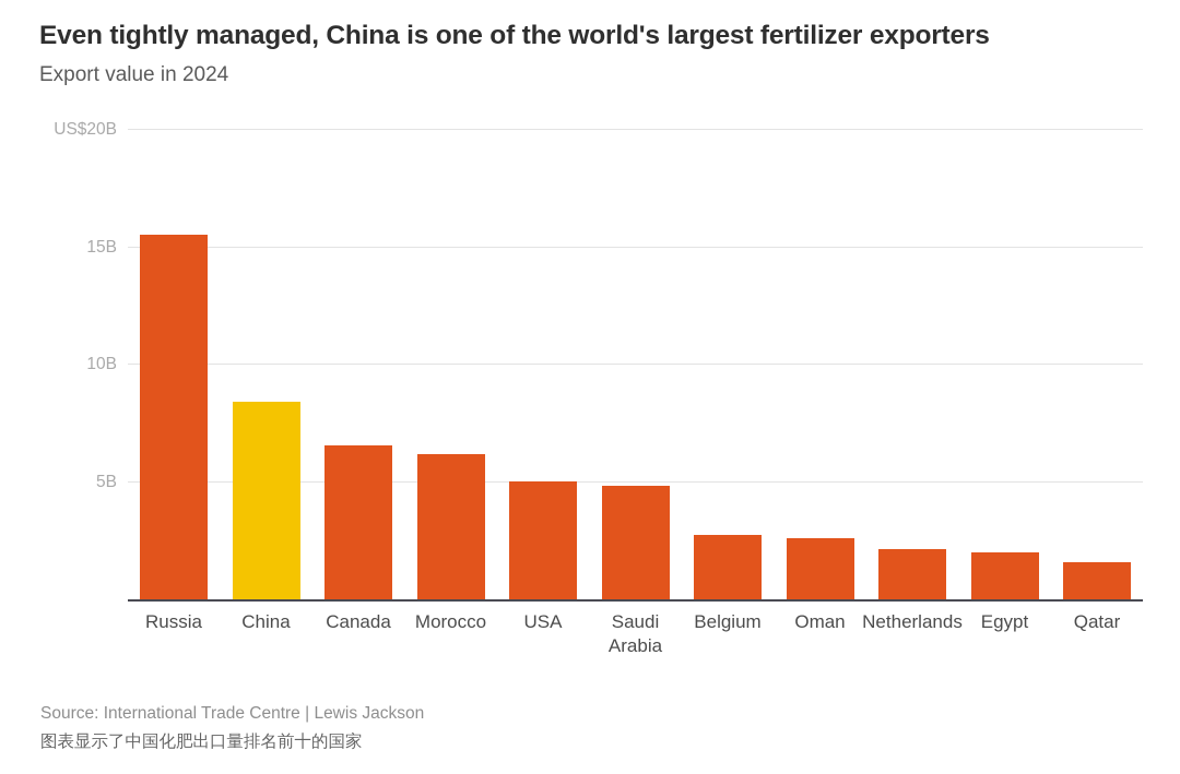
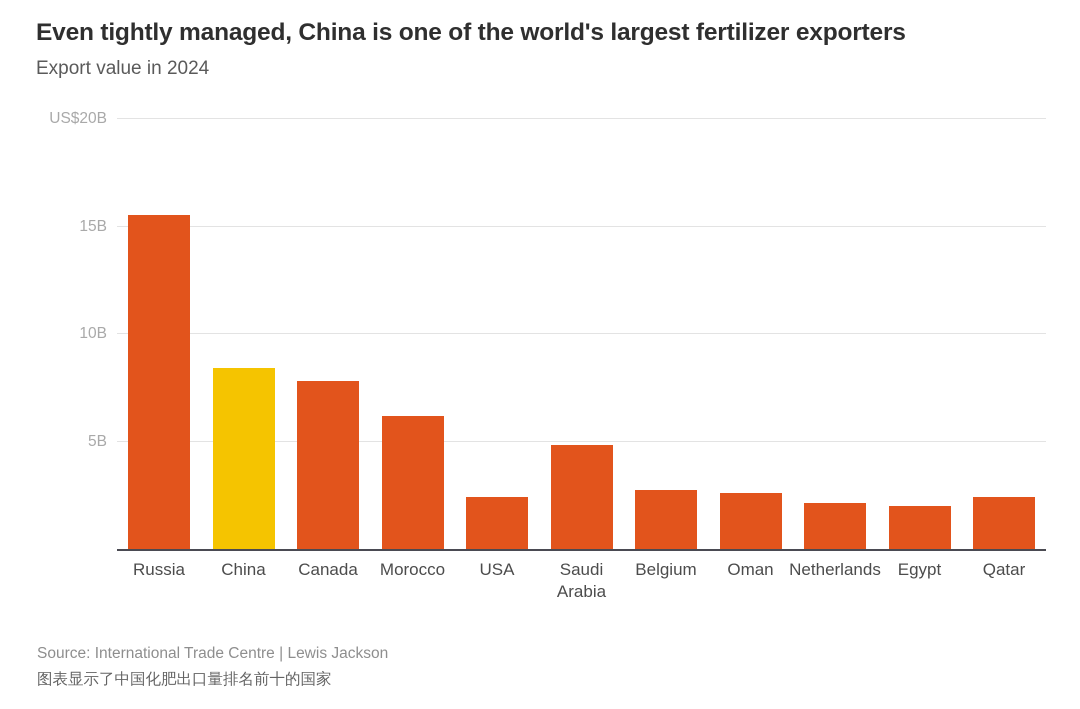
Canada: 6.5B -> 7.8B
USA: 5.0B -> 2.4B
Qatar: 1.6B -> 2.4B
